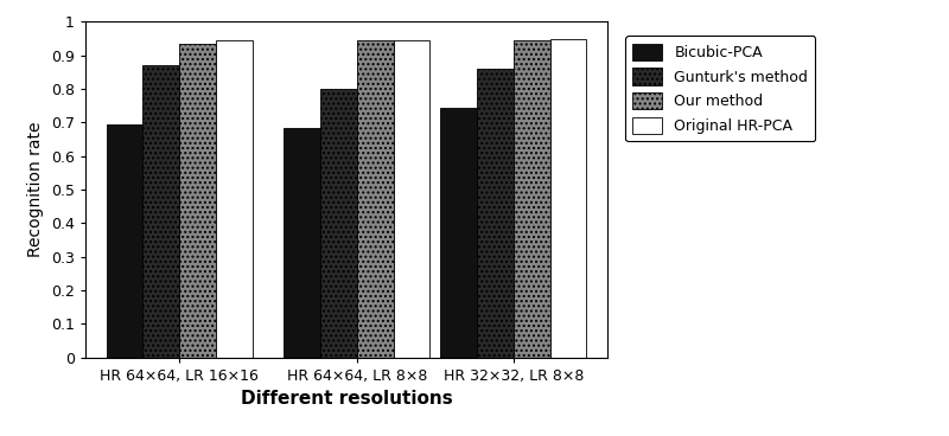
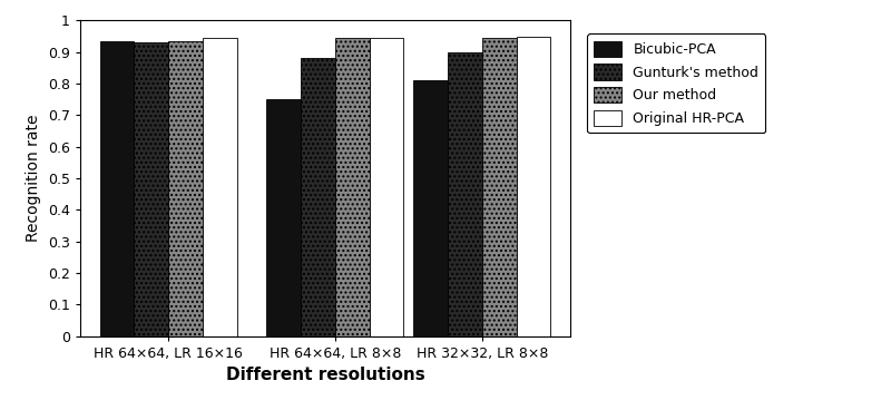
Bicubic-PCA/HR 64×64, LR 16×16: 0.695 -> 0.935
Gunturk's method/HR 64×64, LR 16×16: 0.87 -> 0.93
Bicubic-PCA/HR 64×64, LR 8×8: 0.685 -> 0.750
Gunturk's method/HR 64×64, LR 8×8: 0.80 -> 0.88
Bicubic-PCA/HR 32×32, LR 8×8: 0.745 -> 0.810
Gunturk's method/HR 32×32, LR 8×8: 0.86 -> 0.90
